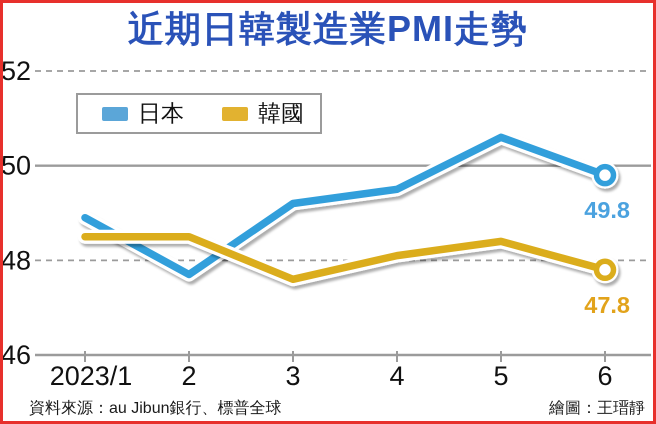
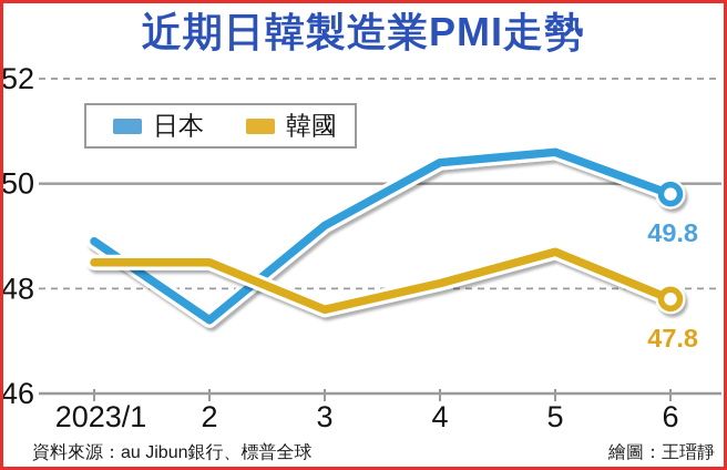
日本/2: 47.7 -> 47.4
日本/4: 49.5 -> 50.4
韓國/5: 48.4 -> 48.7
